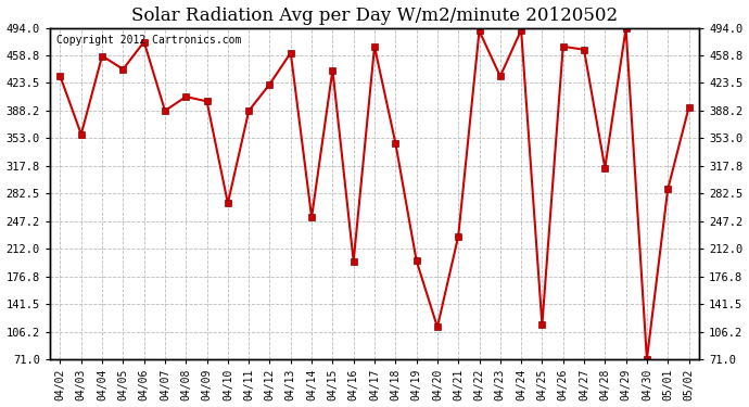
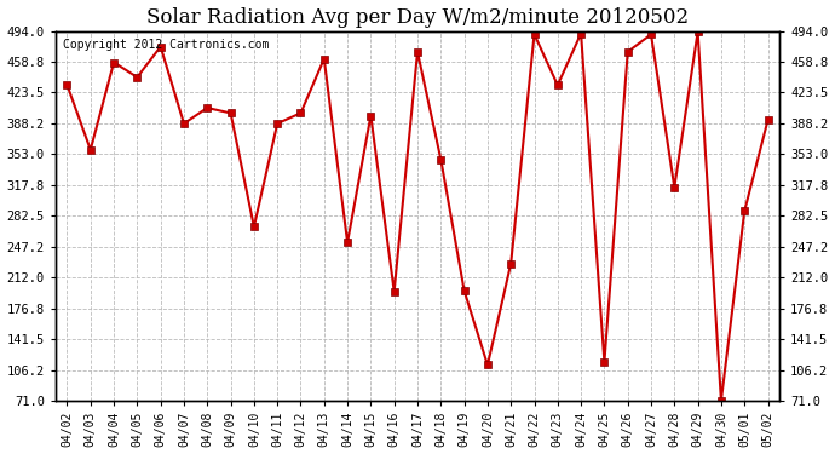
04/12: 422 -> 400
04/15: 440 -> 397
04/27: 466 -> 490
